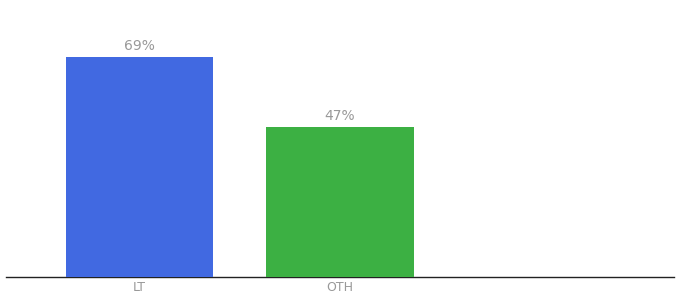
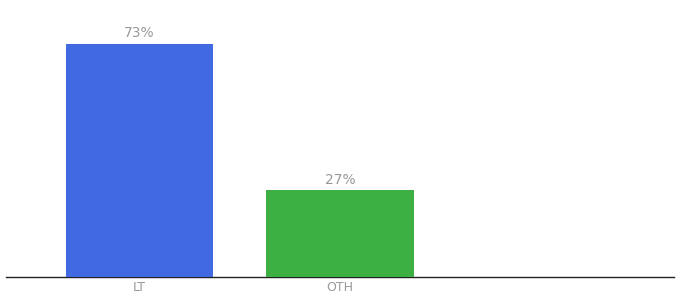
LT: 69% -> 73%
OTH: 47% -> 27%
